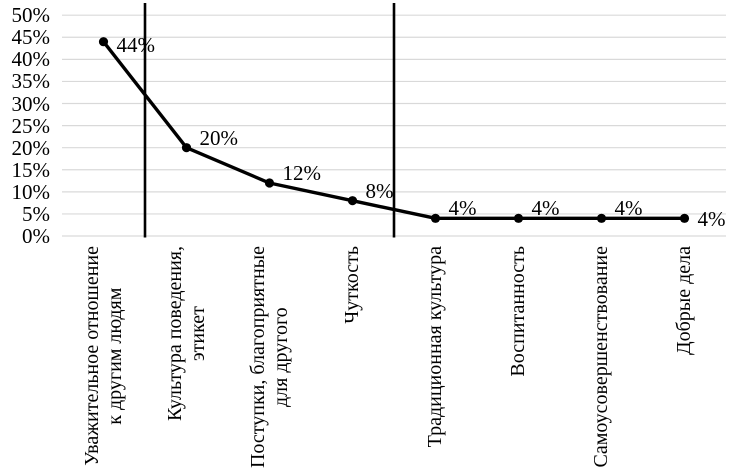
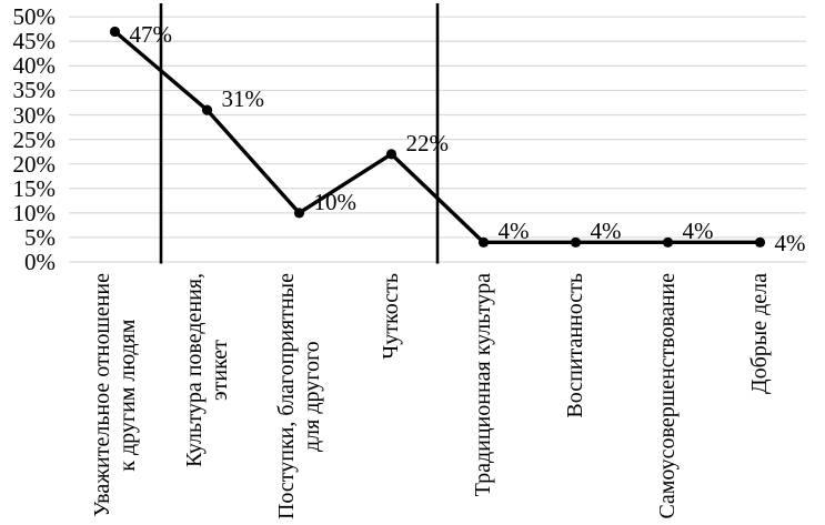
Уважительное отношение к другим людям: 44% -> 47%
Культура поведения, этикет: 20% -> 31%
Поступки, благоприятные для другого: 12% -> 10%
Чуткость: 8% -> 22%
